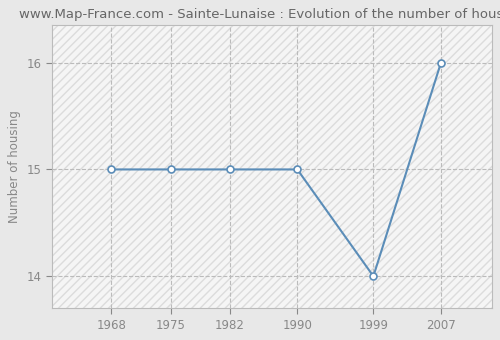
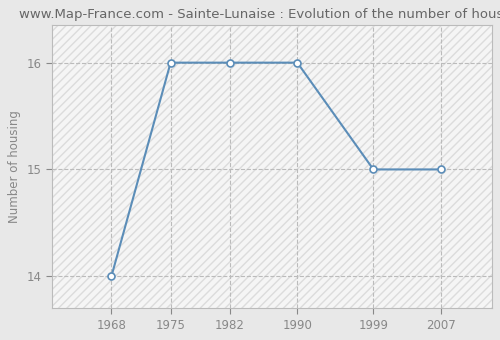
1968: 15 -> 14
1975: 15 -> 16
1982: 15 -> 16
1990: 15 -> 16
1999: 14 -> 15
2007: 16 -> 15
